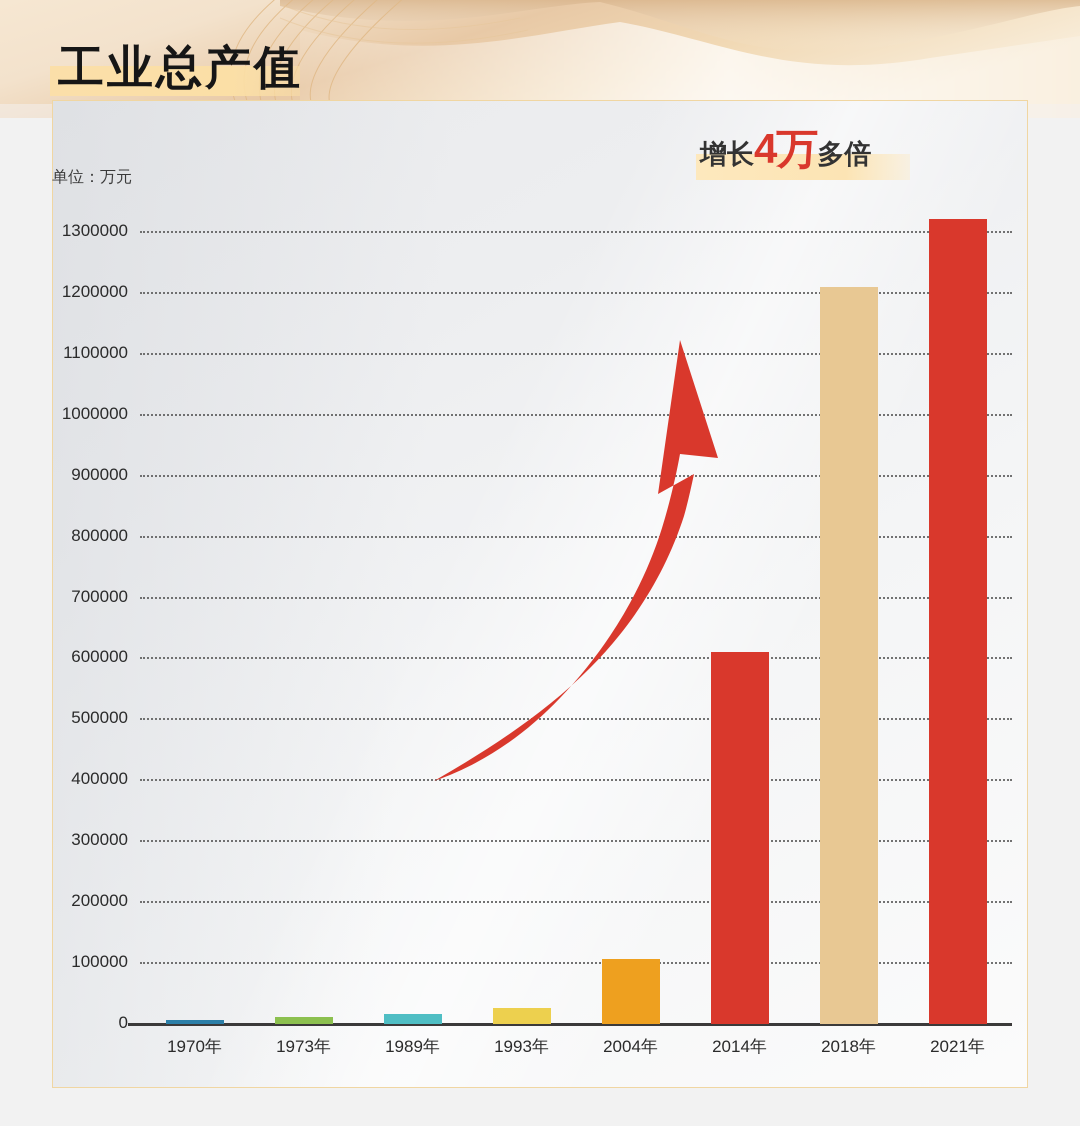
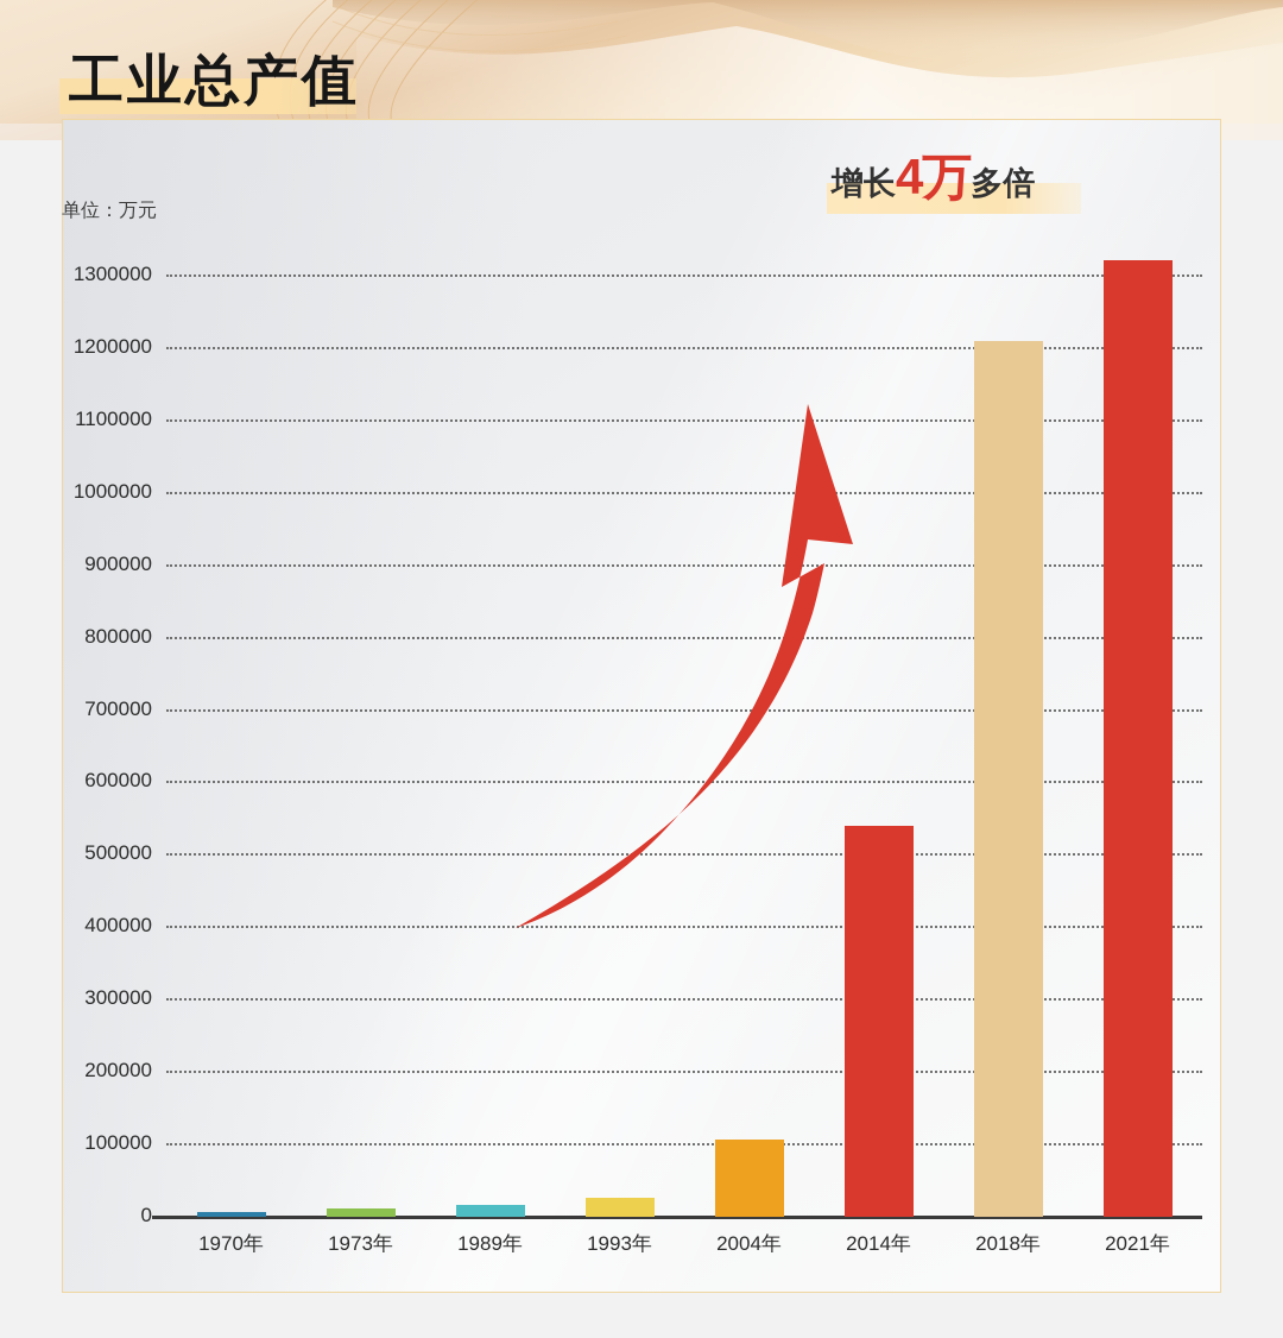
2014年: 610000 -> 540000
